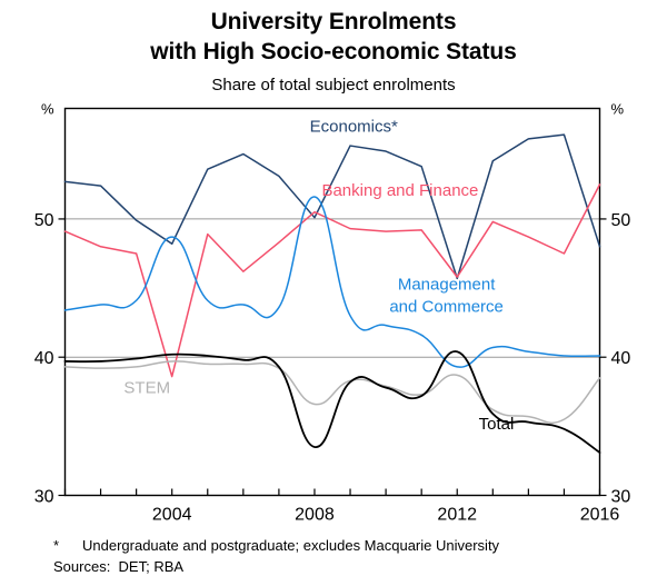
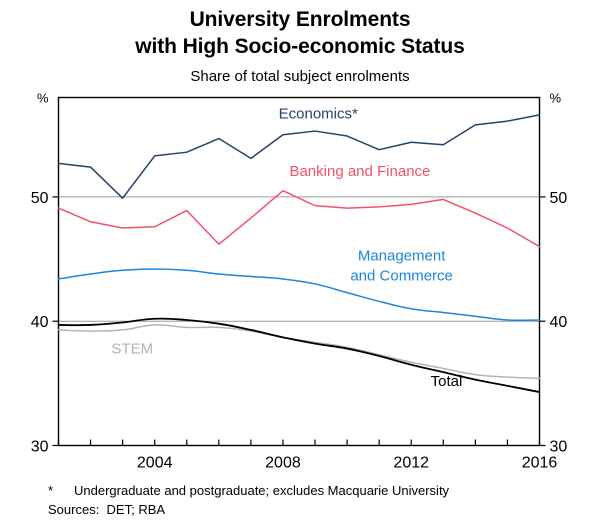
Economics*/2004: 48.2 -> 53.3
Banking and Finance/2004: 38.6 -> 47.6
Management and Commerce/2004: 48.7 -> 44.2
Economics*/2008: 50.1 -> 55.0
Management and Commerce/2008: 51.6 -> 43.4
STEM/2008: 36.6 -> 38.7
Total/2008: 33.5 -> 38.7
Economics*/2012: 45.7 -> 54.4
Banking and Finance/2012: 45.8 -> 49.4
Management and Commerce/2012: 39.3 -> 41.0
STEM/2012: 38.7 -> 36.7
Total/2012: 40.4 -> 36.5
Economics*/2016: 48.0 -> 56.6
Banking and Finance/2016: 52.5 -> 46.0
STEM/2016: 38.5 -> 35.4
Total/2016: 33.1 -> 34.3
